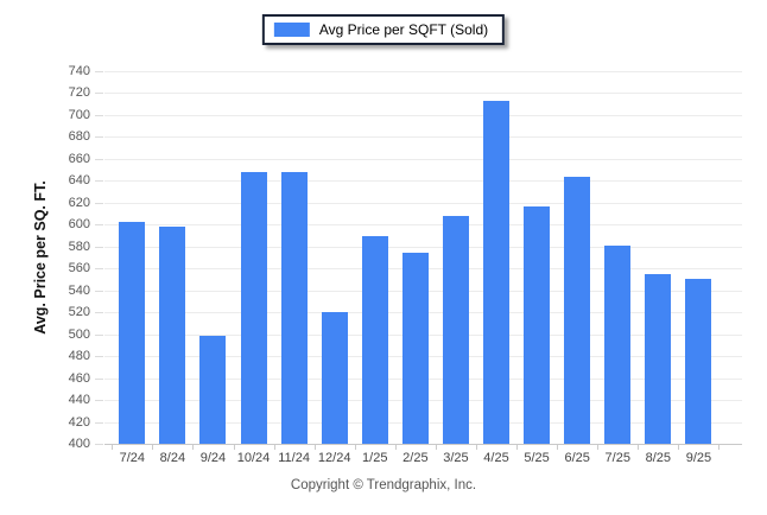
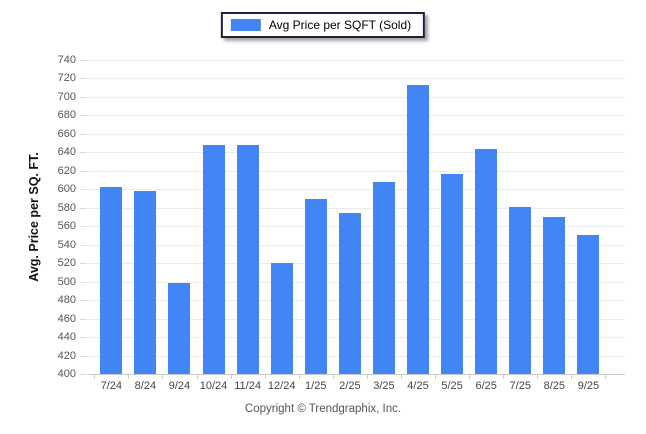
8/25: 560 -> 570
